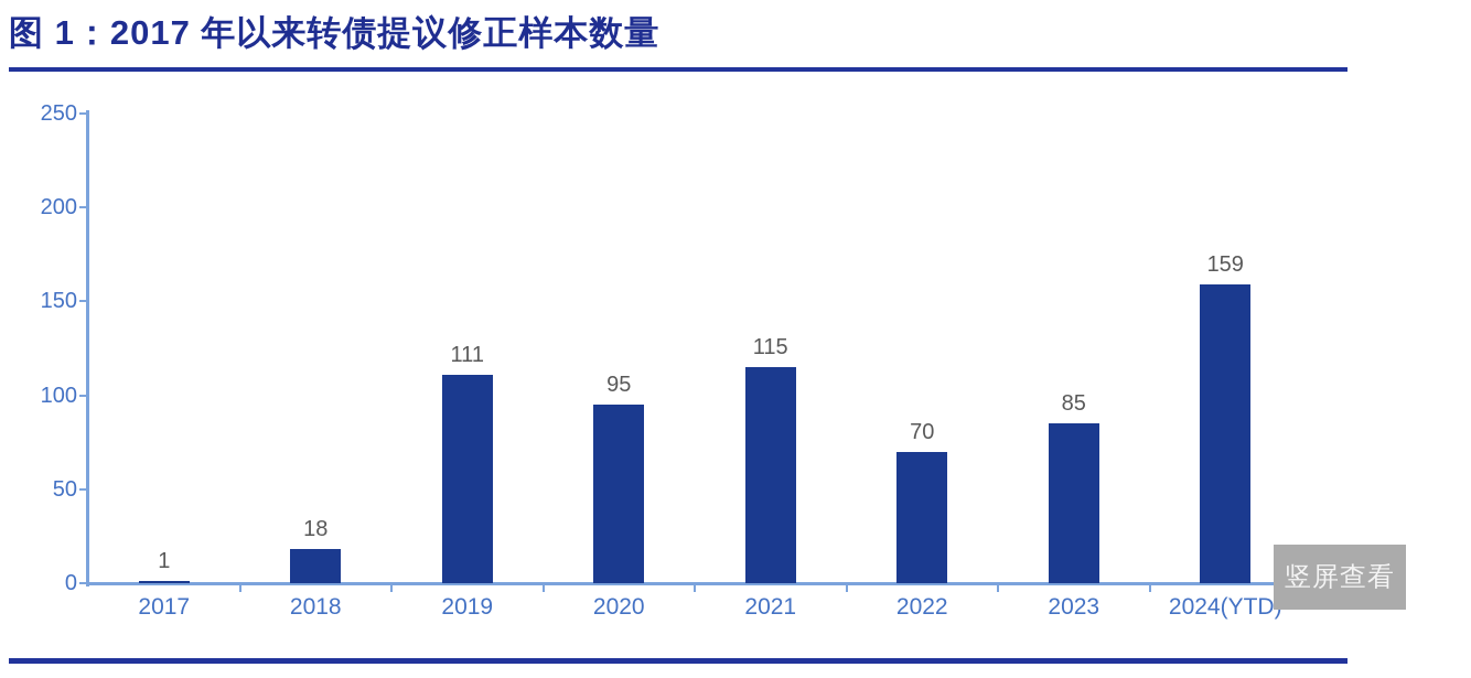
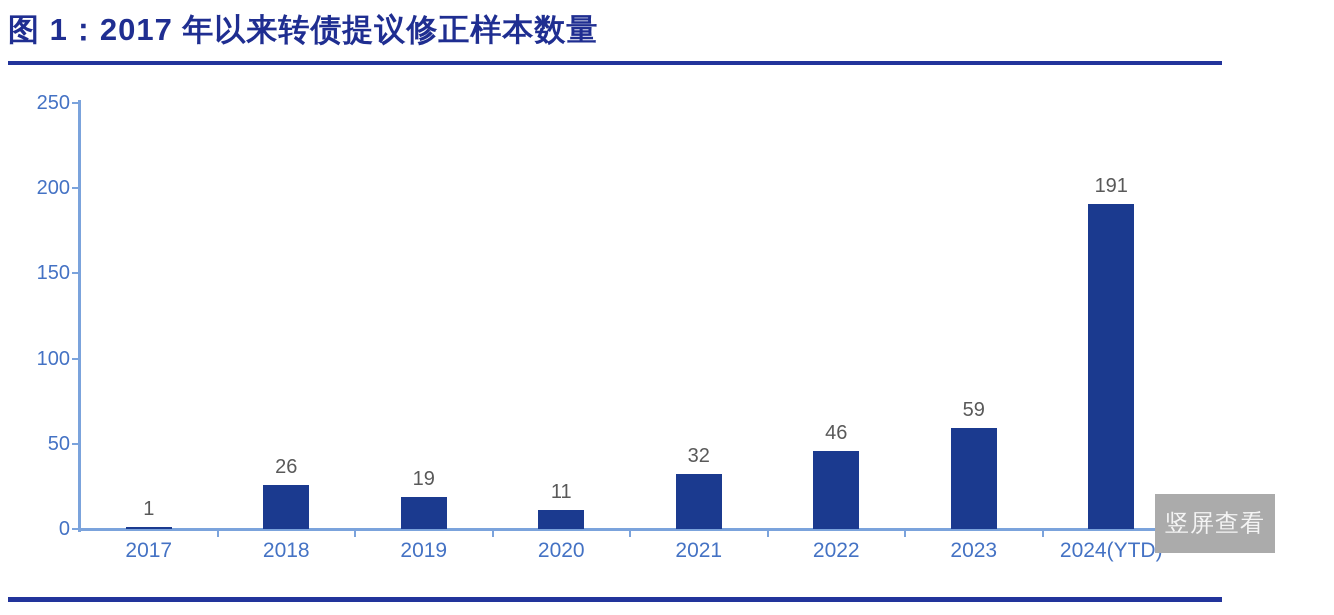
2018: 18 -> 26
2019: 111 -> 19
2020: 95 -> 11
2021: 115 -> 32
2022: 70 -> 46
2023: 85 -> 59
2024(YTD): 159 -> 191
